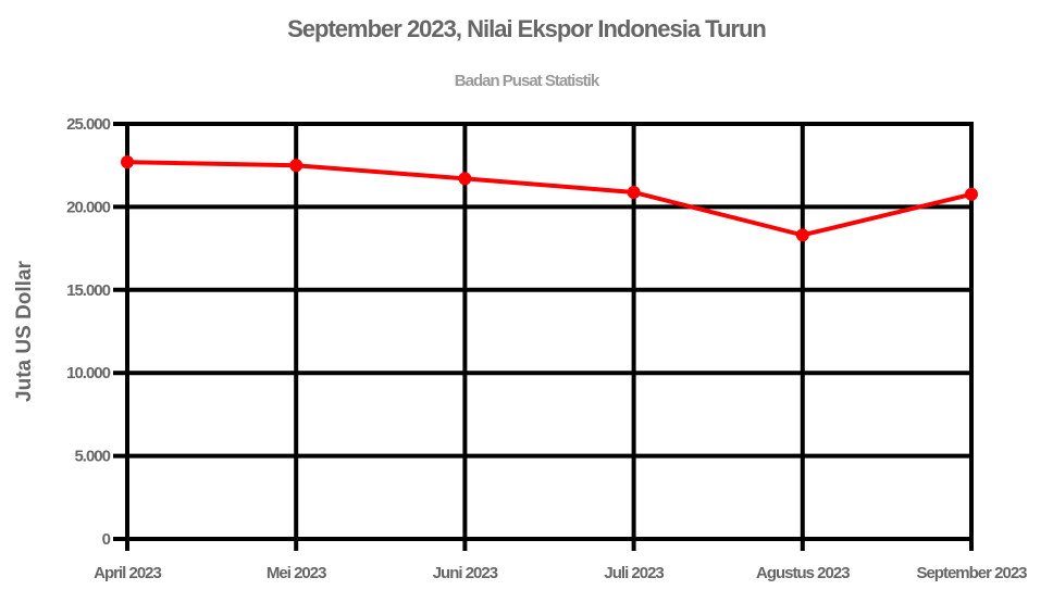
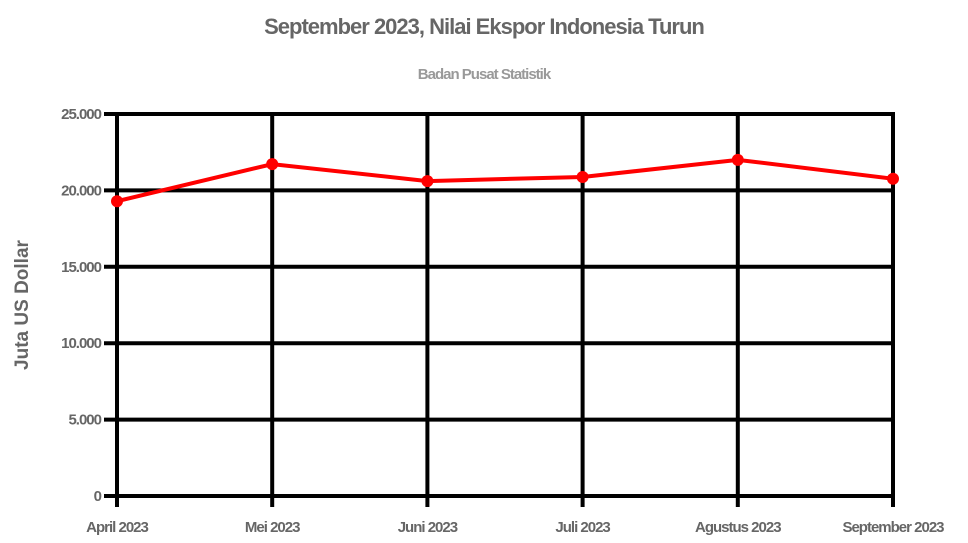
April 2023: 22700 -> 19300
Mei 2023: 22500 -> 21700
Juni 2023: 21700 -> 20600
Agustus 2023: 18300 -> 22000
